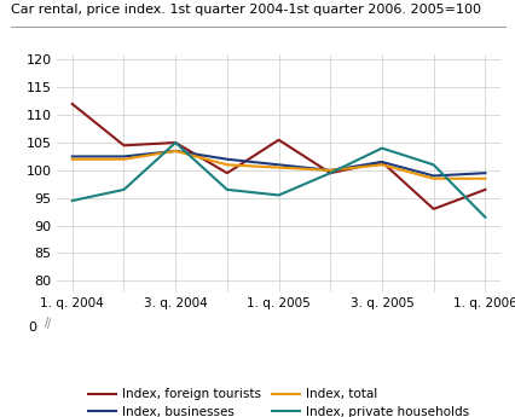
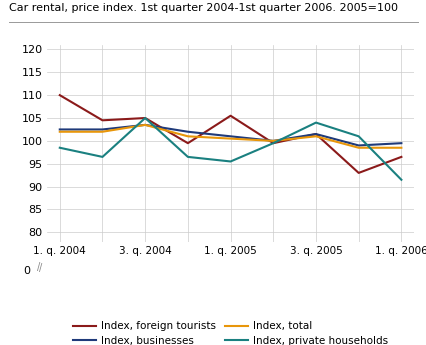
Index, foreign tourists/1. q. 2004: 112.0 -> 110.0
Index, private households/1. q. 2004: 94.5 -> 98.5
